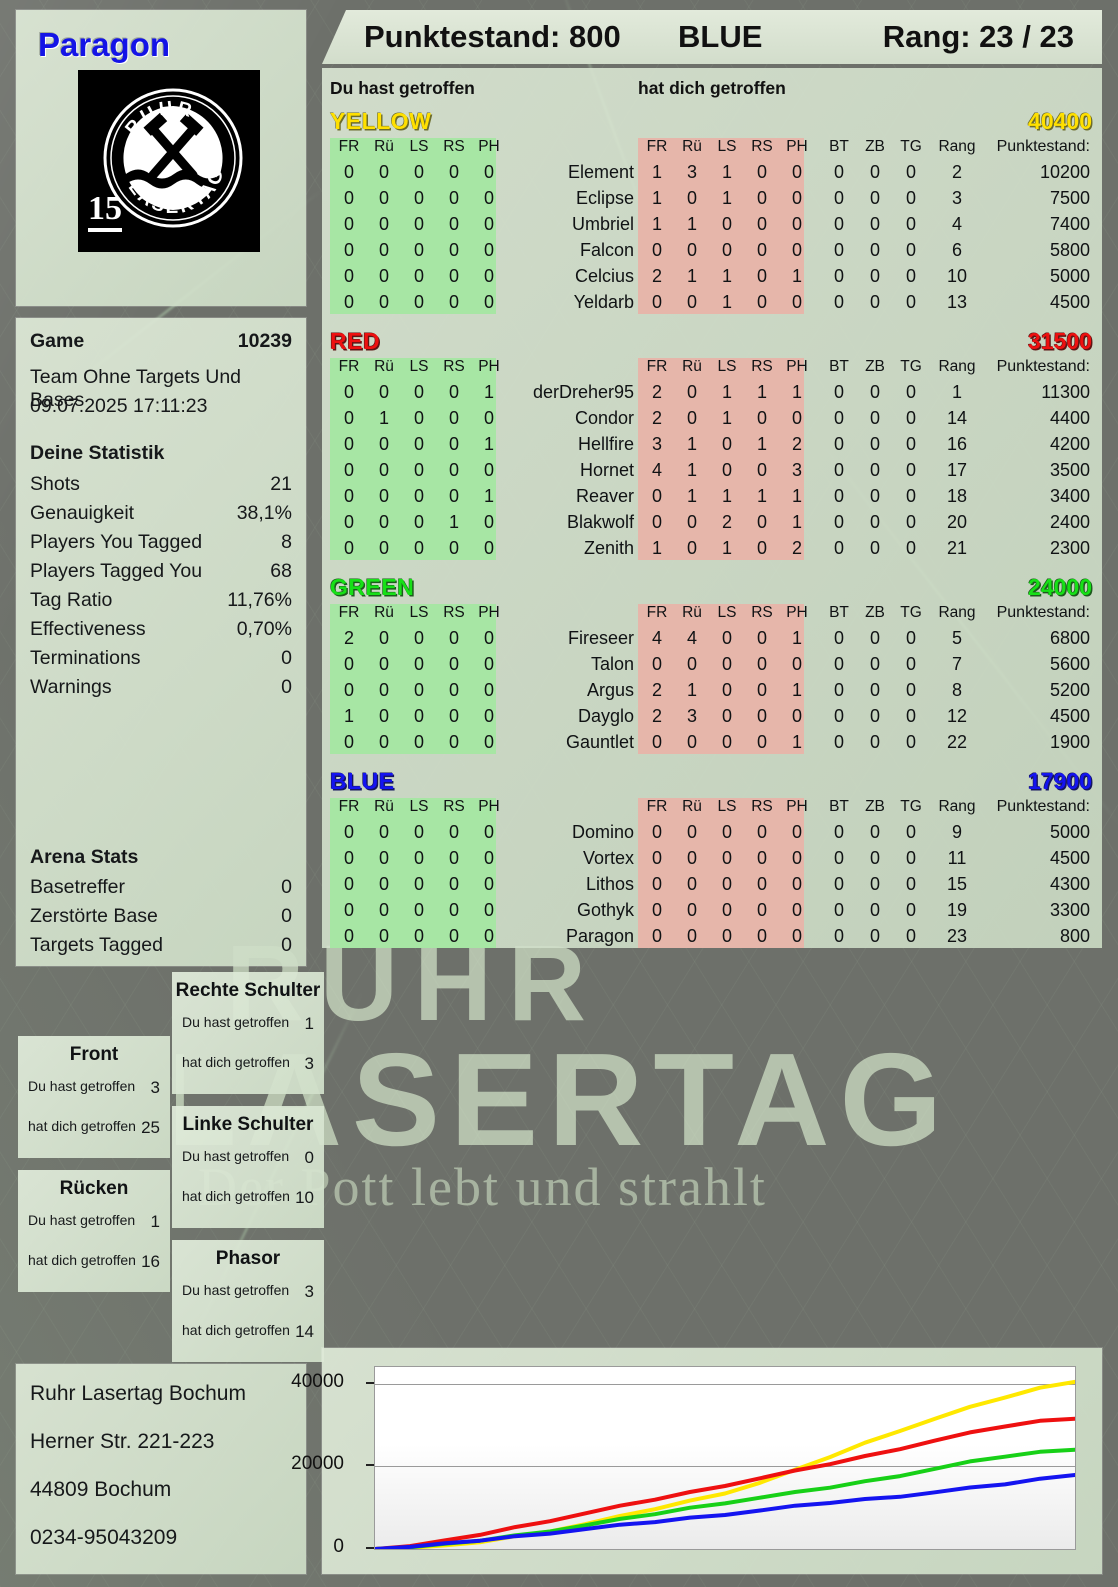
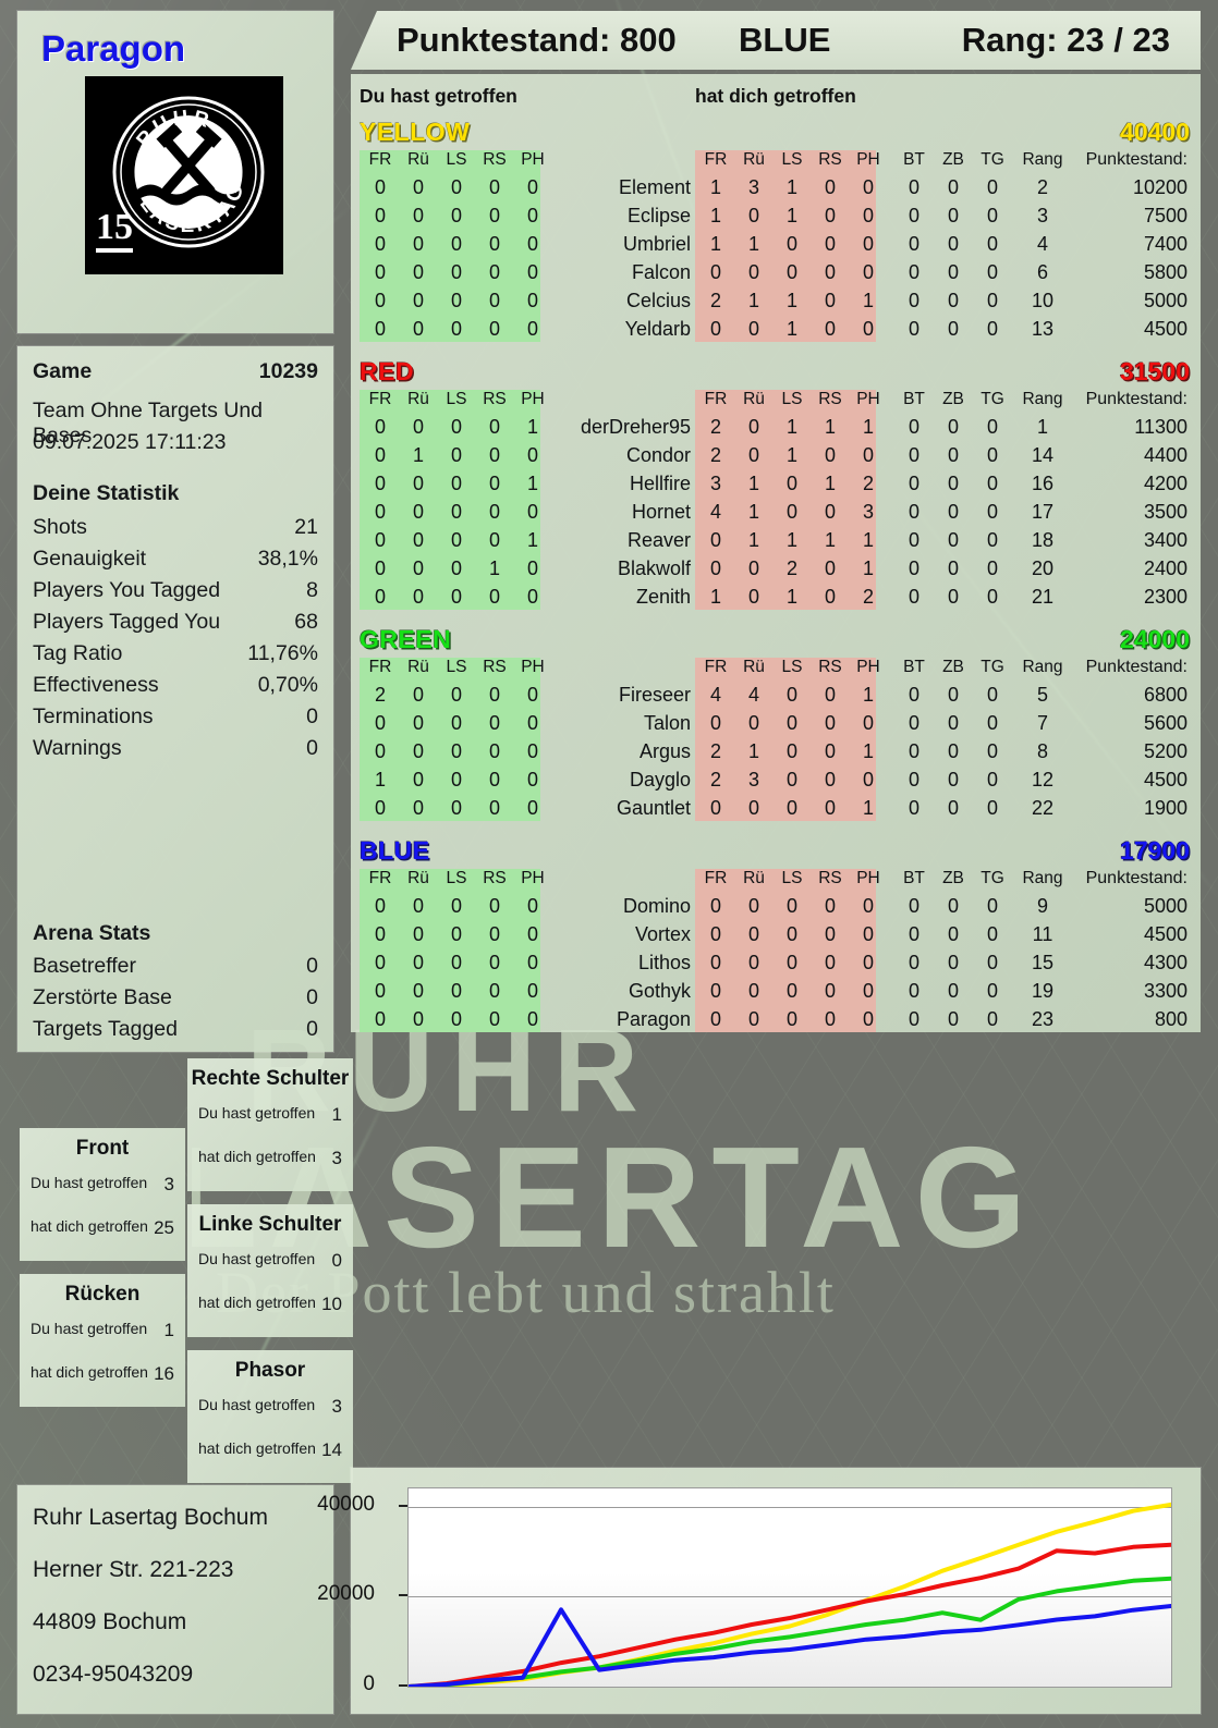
BLUE/4: 3000 -> 17000
GREEN/15: 18000 -> 15000
RED/17: 28000 -> 30000
